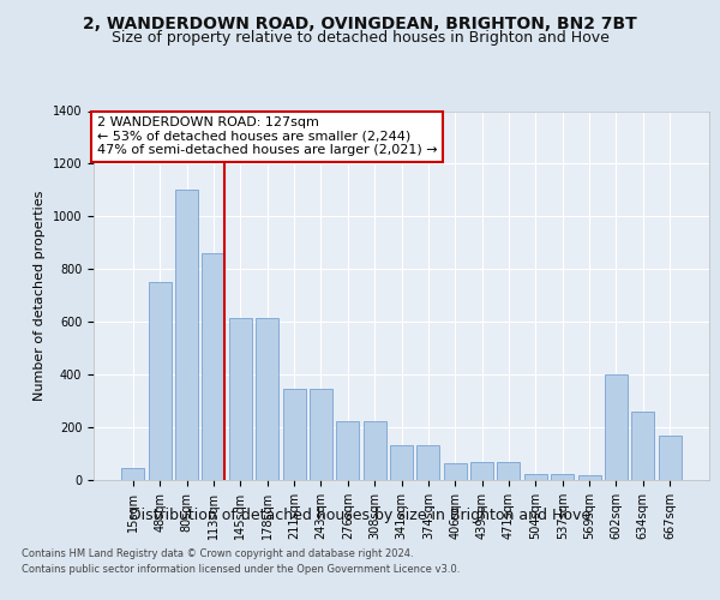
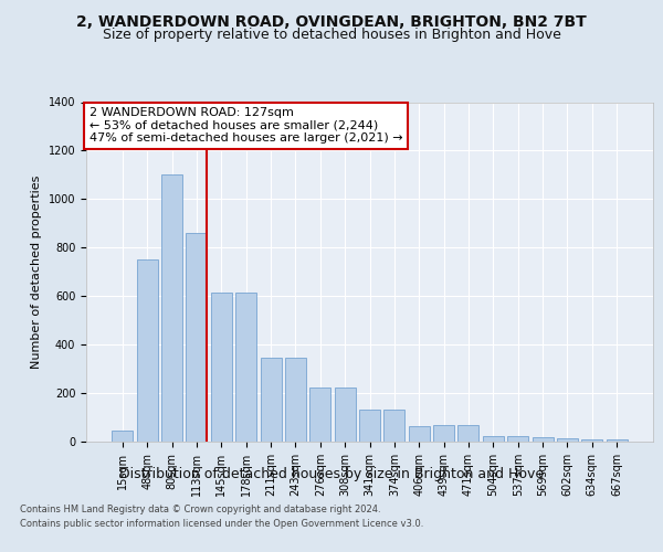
602sqm: 400 -> 15
634sqm: 260 -> 10
667sqm: 170 -> 10
